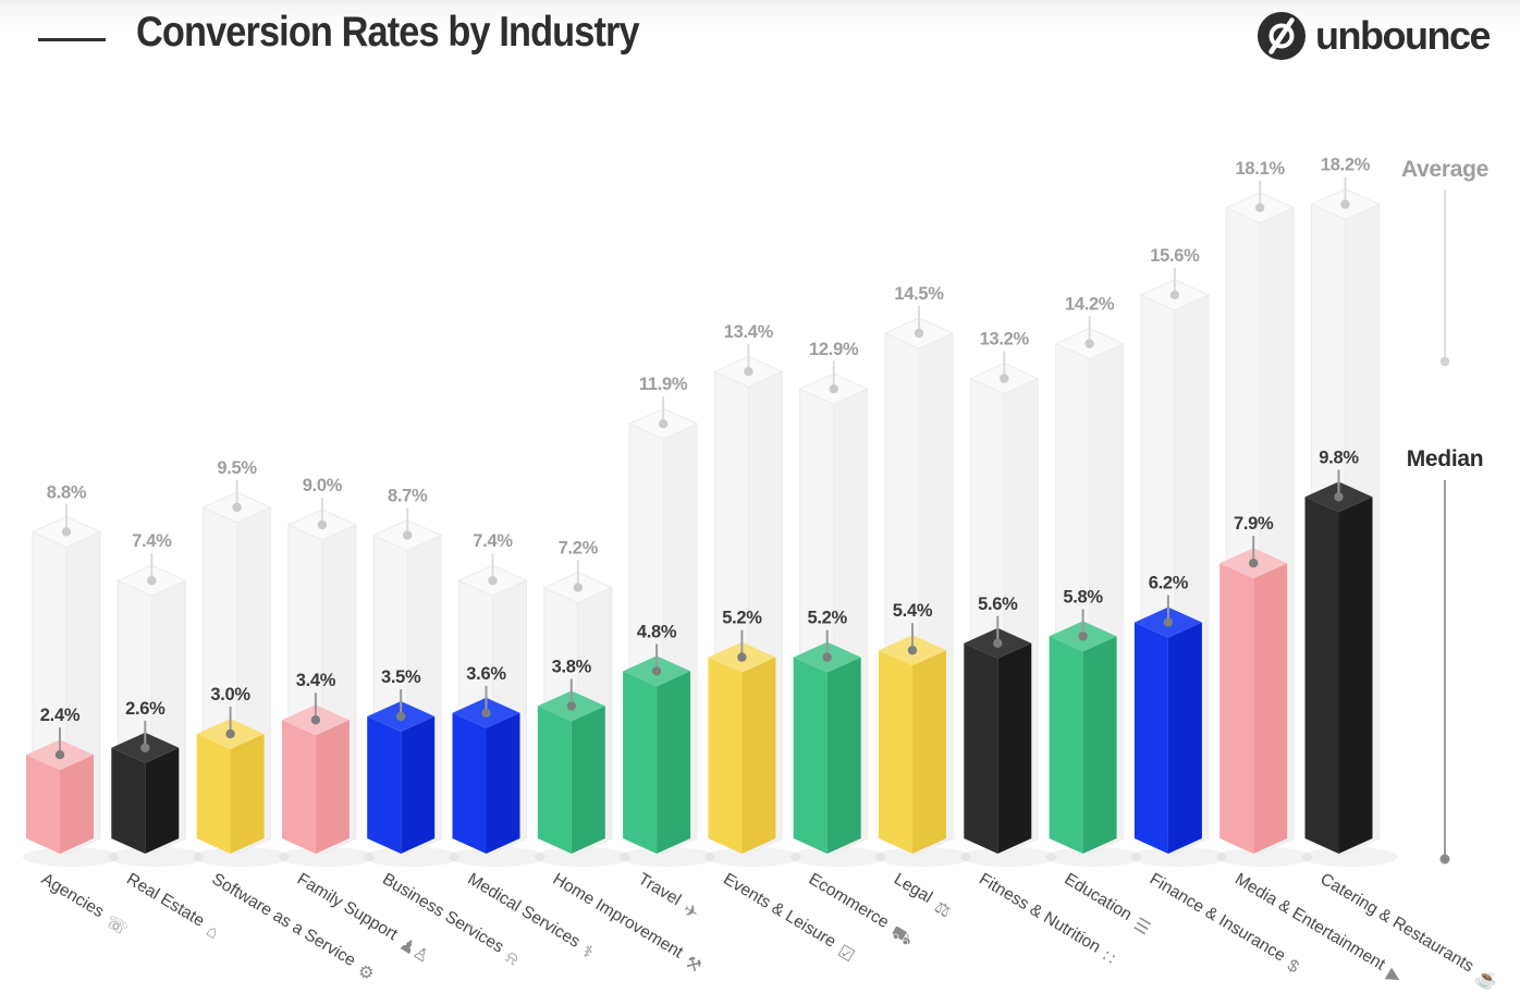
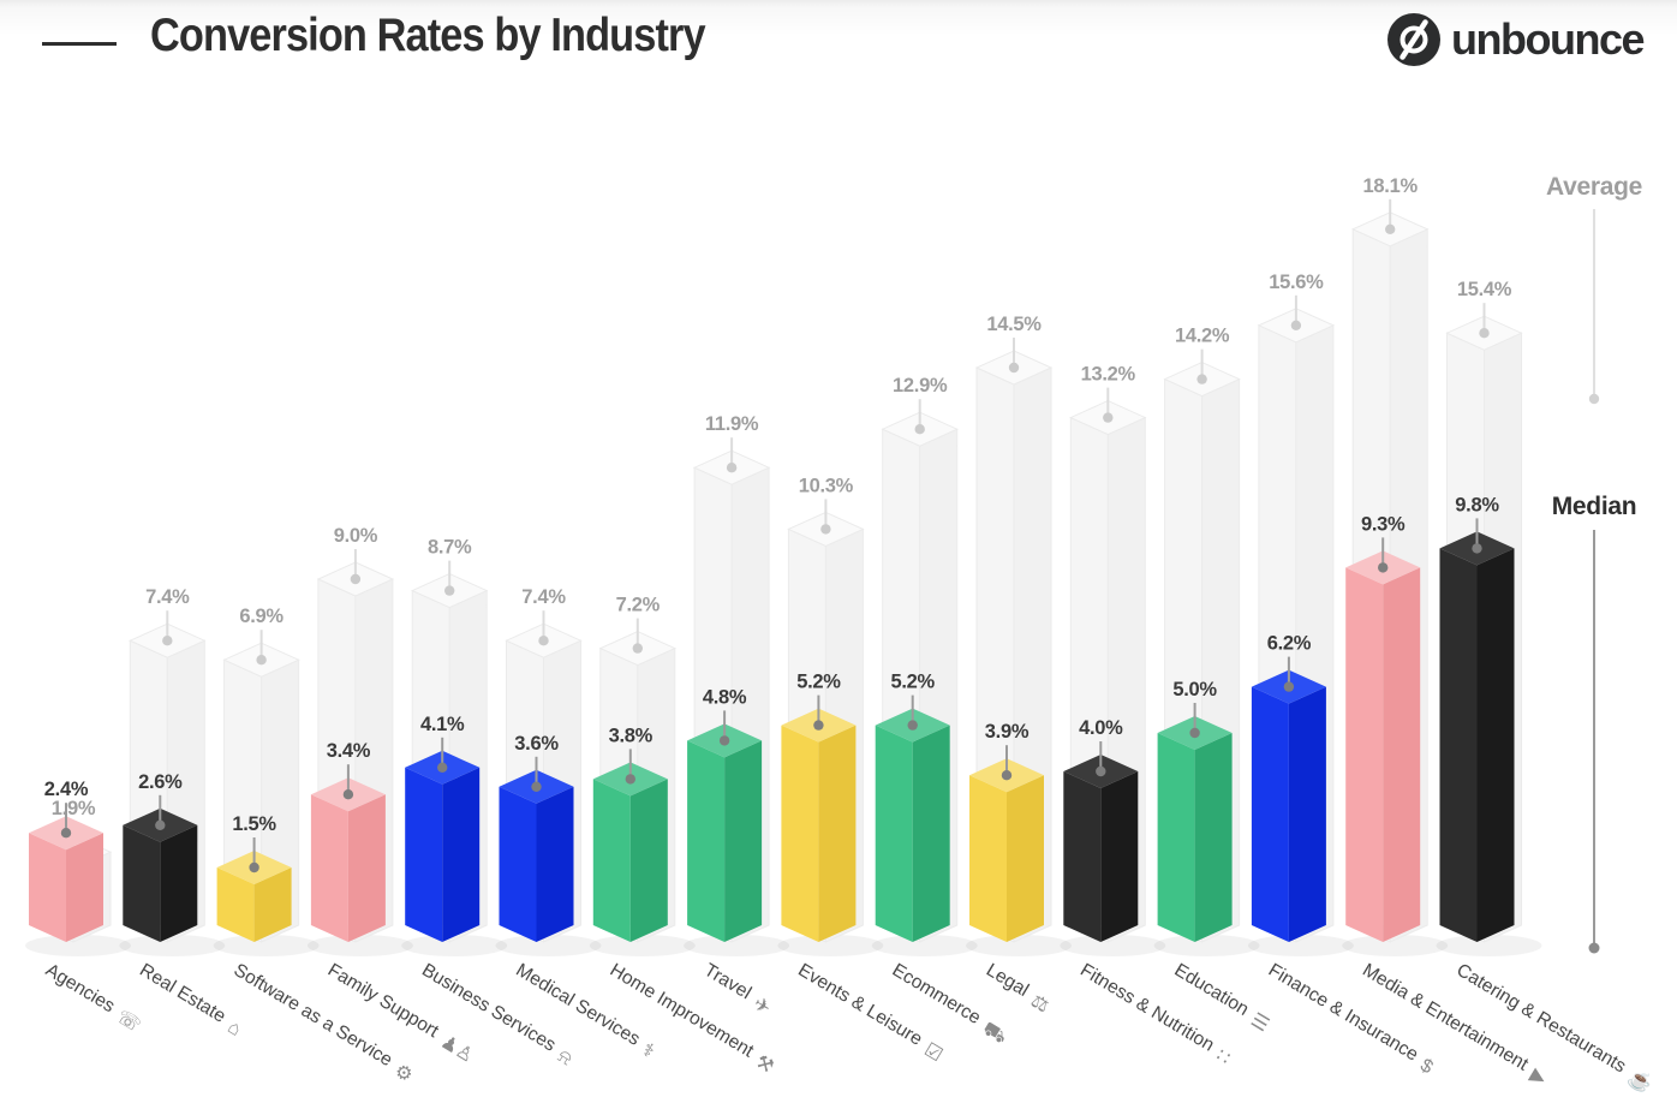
Average/Agencies: 8.8% -> 1.9%
Average/Software as a Service: 9.5% -> 6.9%
Median/Software as a Service: 3.0% -> 1.5%
Median/Business Services: 3.5% -> 4.1%
Average/Events & Leisure: 13.4% -> 10.3%
Median/Legal: 5.4% -> 3.9%
Median/Fitness & Nutrition: 5.6% -> 4.0%
Median/Education: 5.8% -> 5.0%
Median/Media & Entertainment: 7.9% -> 9.3%
Average/Catering & Restaurants: 18.2% -> 15.4%
